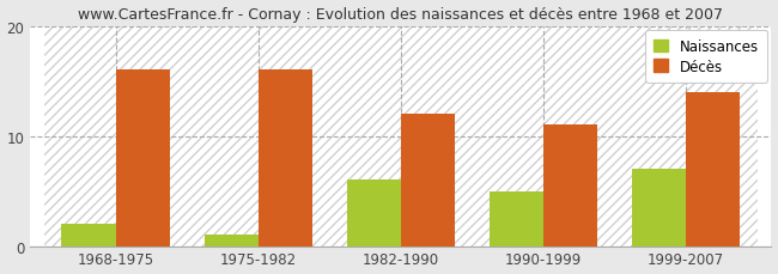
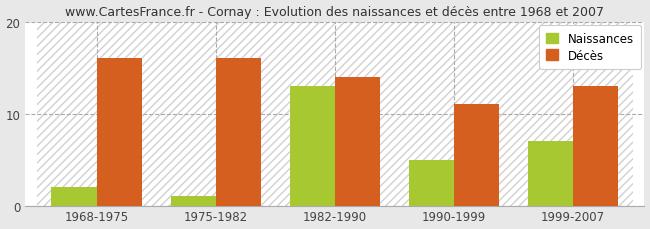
Naissances/1982-1990: 6 -> 13
Décès/1982-1990: 12 -> 14
Décès/1999-2007: 14 -> 13
